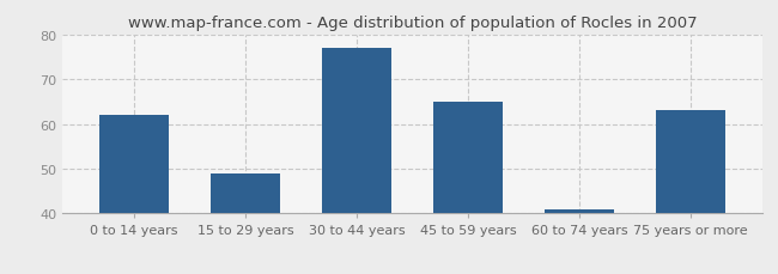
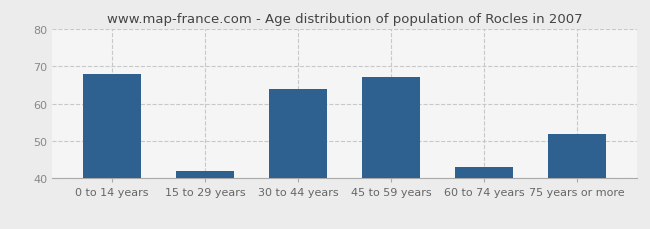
0 to 14 years: 62 -> 68
15 to 29 years: 49 -> 42
30 to 44 years: 77 -> 64
45 to 59 years: 65 -> 67
60 to 74 years: 41 -> 43
75 years or more: 63 -> 52
